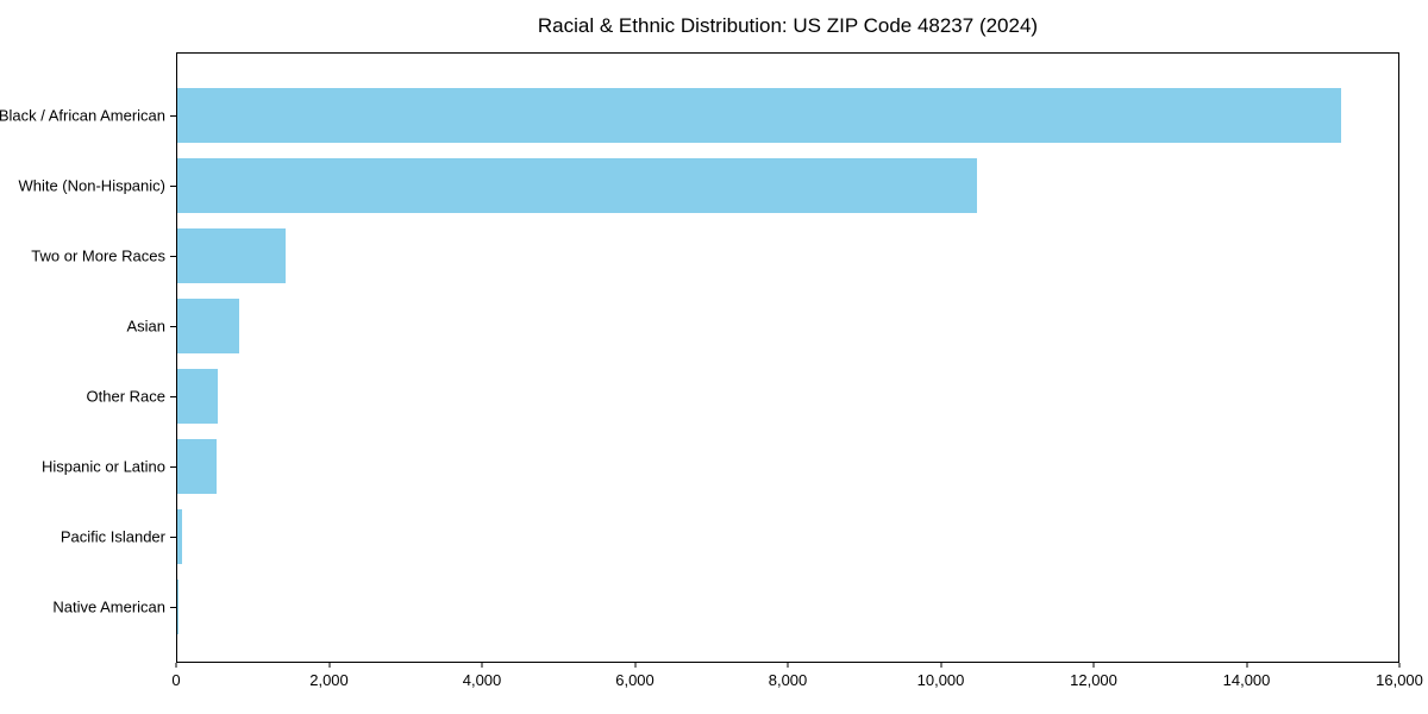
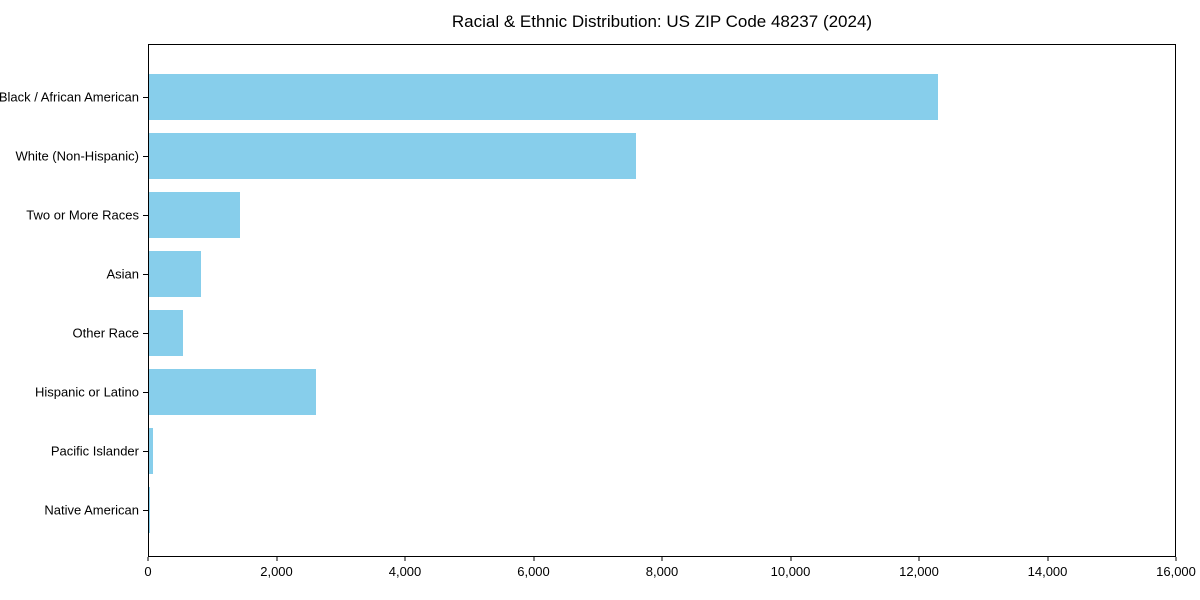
Black / African American: 15200 -> 12300
White (Non-Hispanic): 10500 -> 7600
Hispanic or Latino: 500 -> 2600
